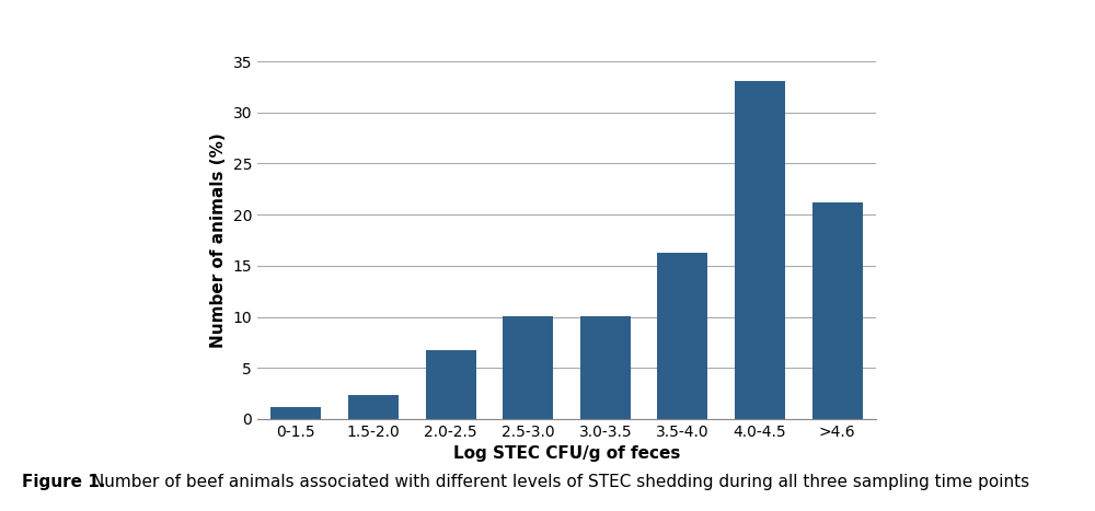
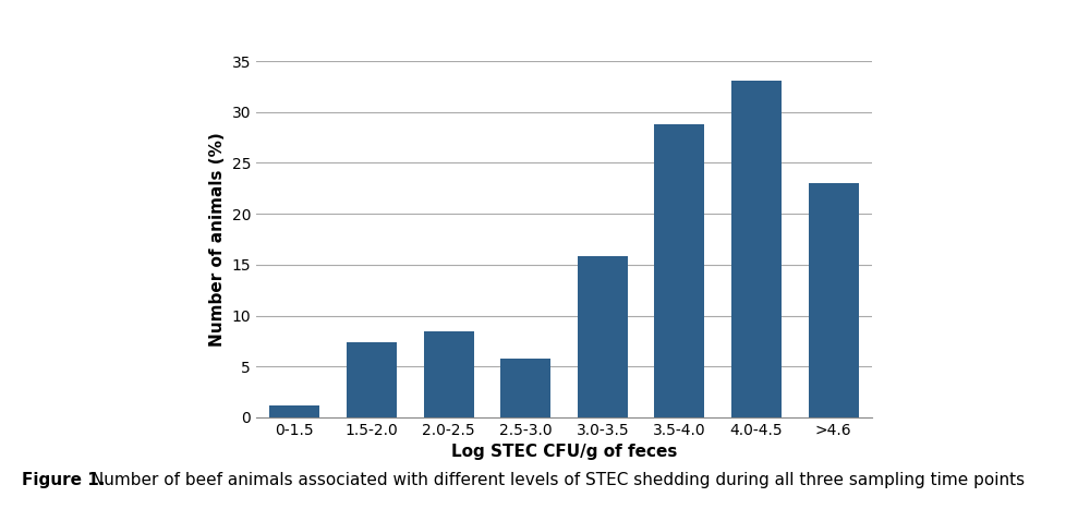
1.5-2.0: 2.4 -> 7.4
2.0-2.5: 6.7 -> 8.4
2.5-3.0: 10.1 -> 5.8
3.0-3.5: 10.1 -> 15.8
3.5-4.0: 16.3 -> 28.8
>4.6: 21.2 -> 23.0
